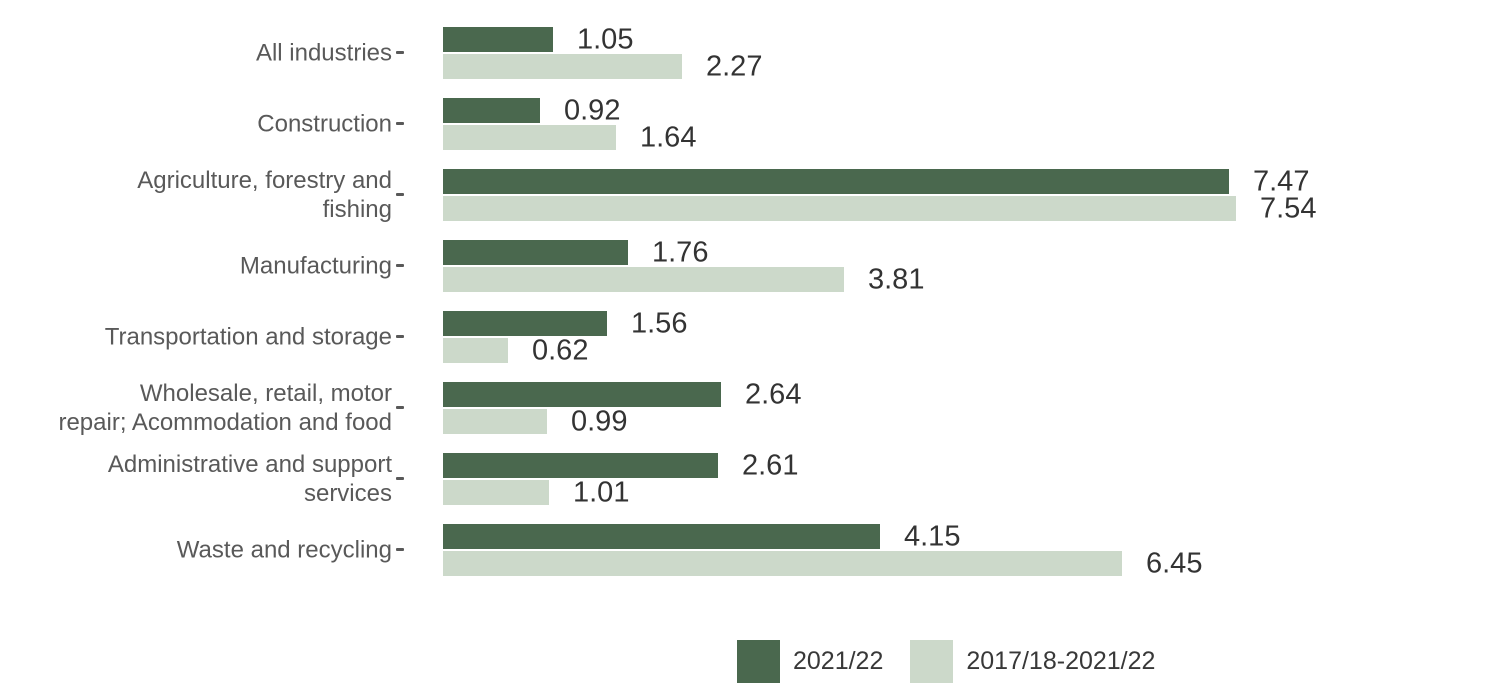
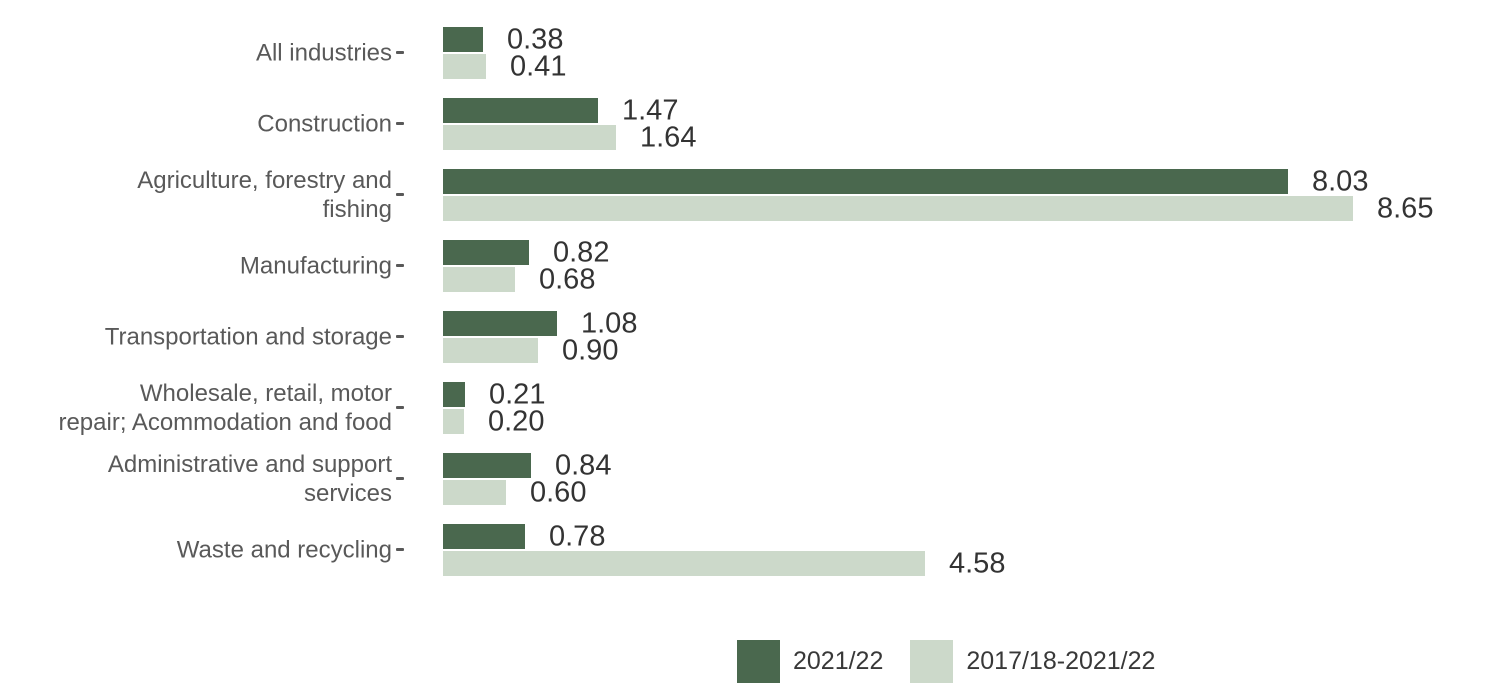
2021/22/All industries: 1.05 -> 0.38
2017/18-2021/22/All industries: 2.27 -> 0.41
2021/22/Construction: 0.92 -> 1.47
2021/22/Agriculture, forestry and fishing: 7.47 -> 8.03
2017/18-2021/22/Agriculture, forestry and fishing: 7.54 -> 8.65
2021/22/Manufacturing: 1.76 -> 0.82
2017/18-2021/22/Manufacturing: 3.81 -> 0.68
2021/22/Transportation and storage: 1.56 -> 1.08
2017/18-2021/22/Transportation and storage: 0.62 -> 0.90
2021/22/Wholesale, retail, motor repair; Acommodation and food: 2.64 -> 0.21
2017/18-2021/22/Wholesale, retail, motor repair; Acommodation and food: 0.99 -> 0.20
2021/22/Administrative and support services: 2.61 -> 0.84
2017/18-2021/22/Administrative and support services: 1.01 -> 0.60
2021/22/Waste and recycling: 4.15 -> 0.78
2017/18-2021/22/Waste and recycling: 6.45 -> 4.58
